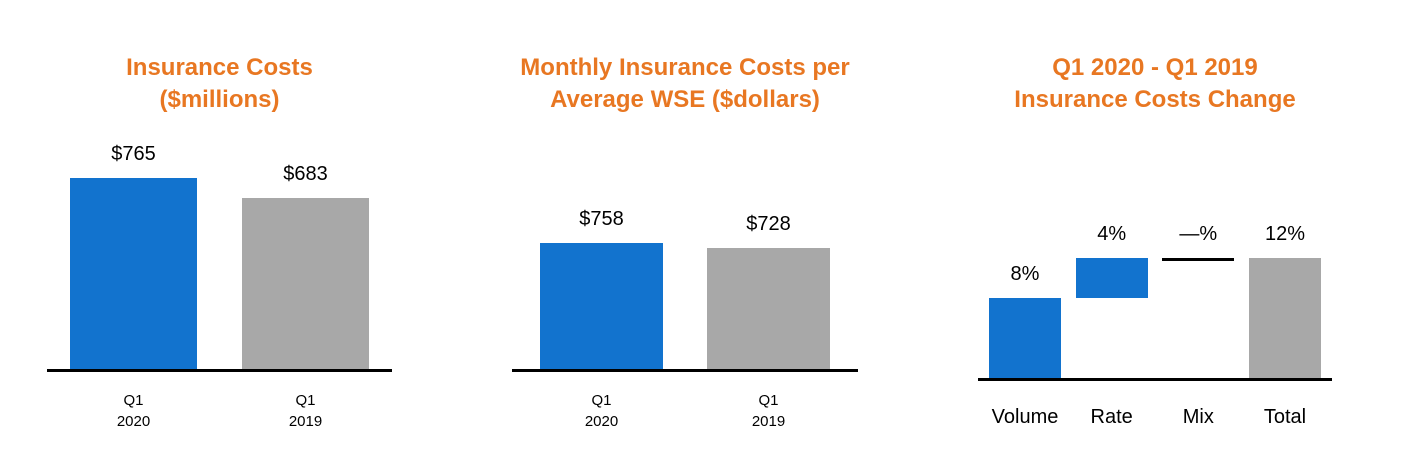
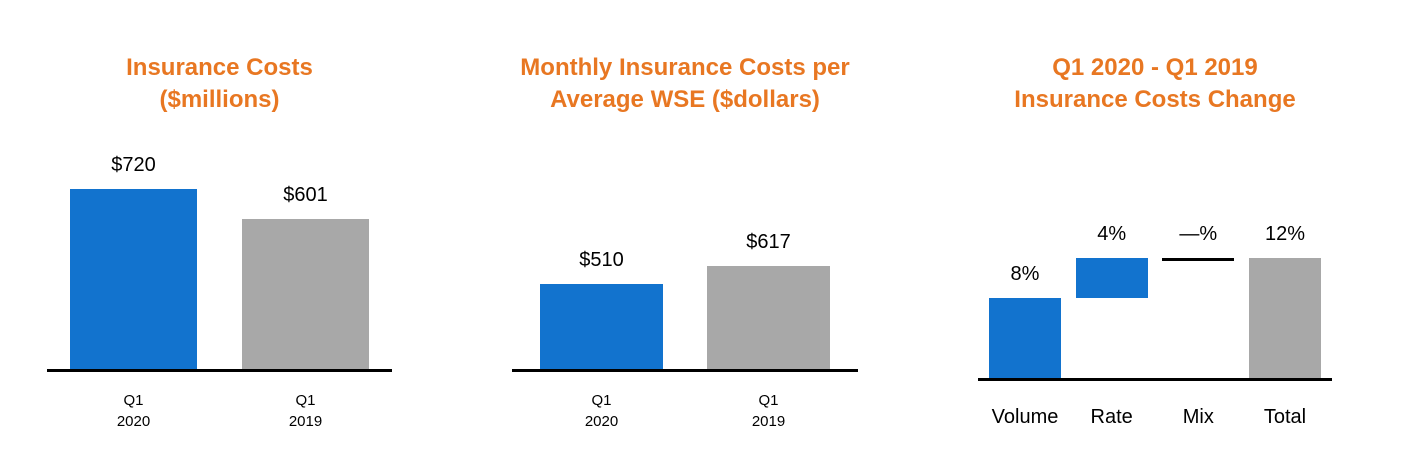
Insurance Costs ($millions)/Q1 2020: $765 -> $720
Insurance Costs ($millions)/Q1 2019: $683 -> $601
Monthly Insurance Costs per Average WSE ($dollars)/Q1 2020: $758 -> $510
Monthly Insurance Costs per Average WSE ($dollars)/Q1 2019: $728 -> $617
